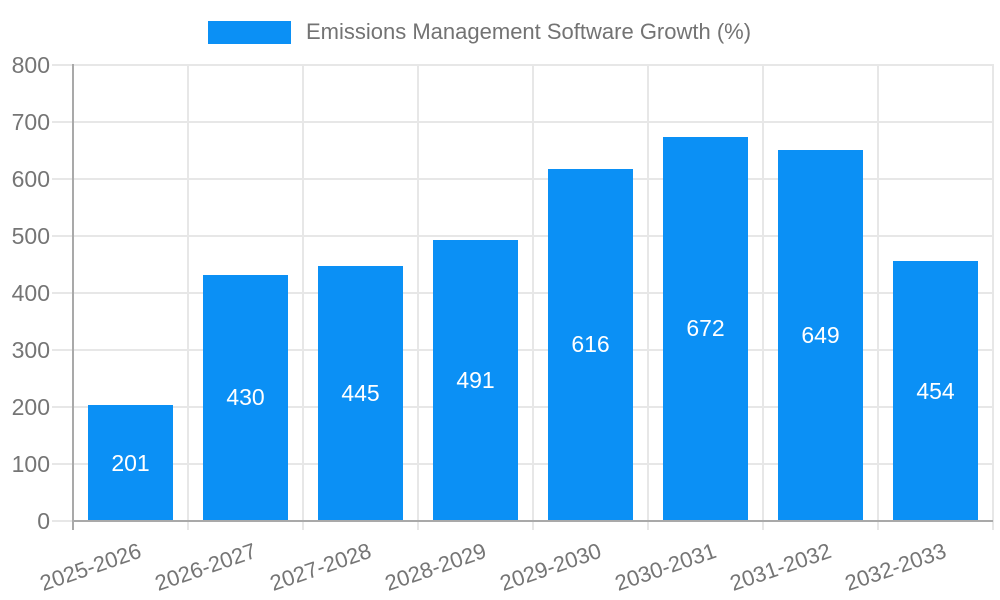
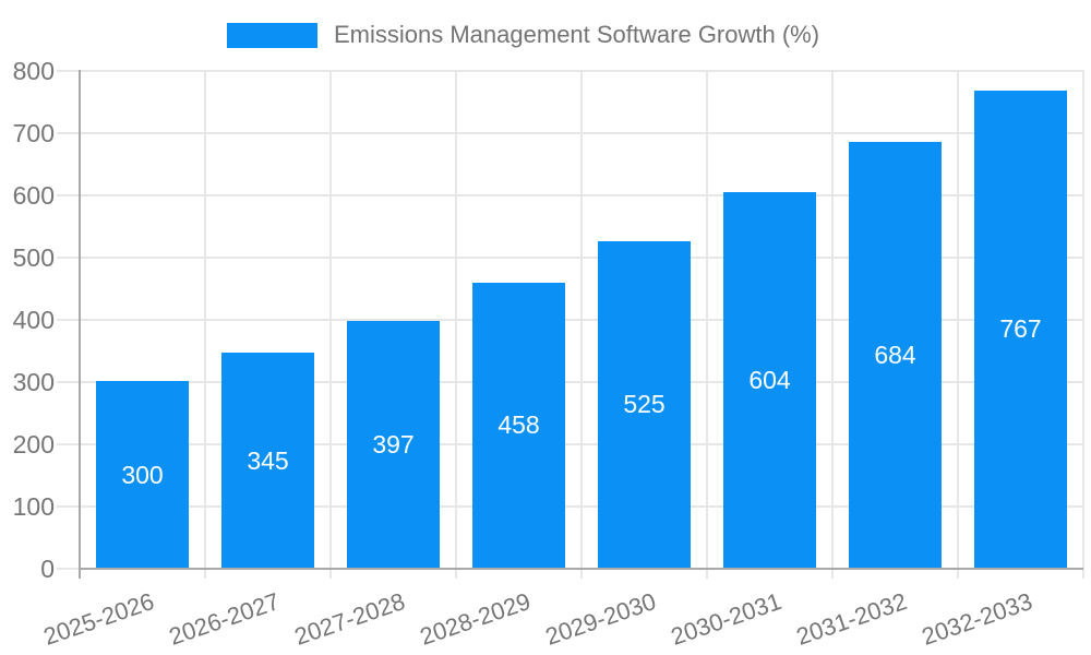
2025-2026: 201 -> 300
2026-2027: 430 -> 345
2027-2028: 445 -> 397
2028-2029: 491 -> 458
2029-2030: 616 -> 525
2030-2031: 672 -> 604
2031-2032: 649 -> 684
2032-2033: 454 -> 767
